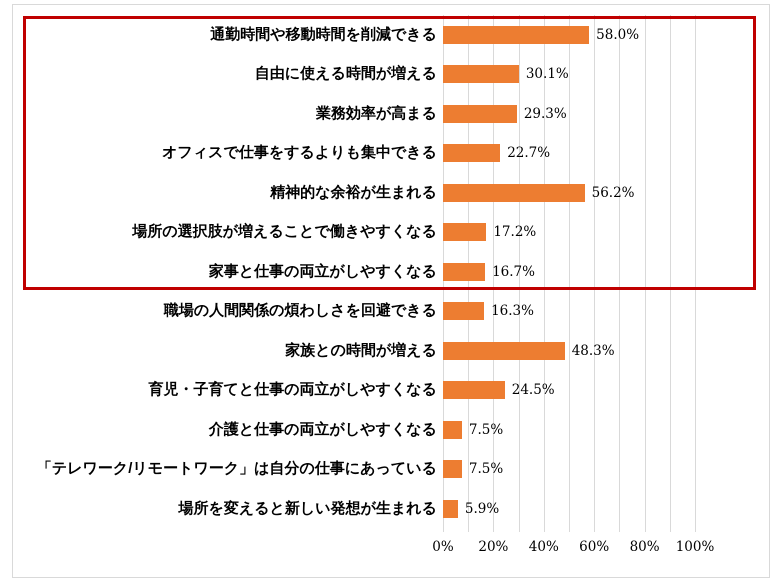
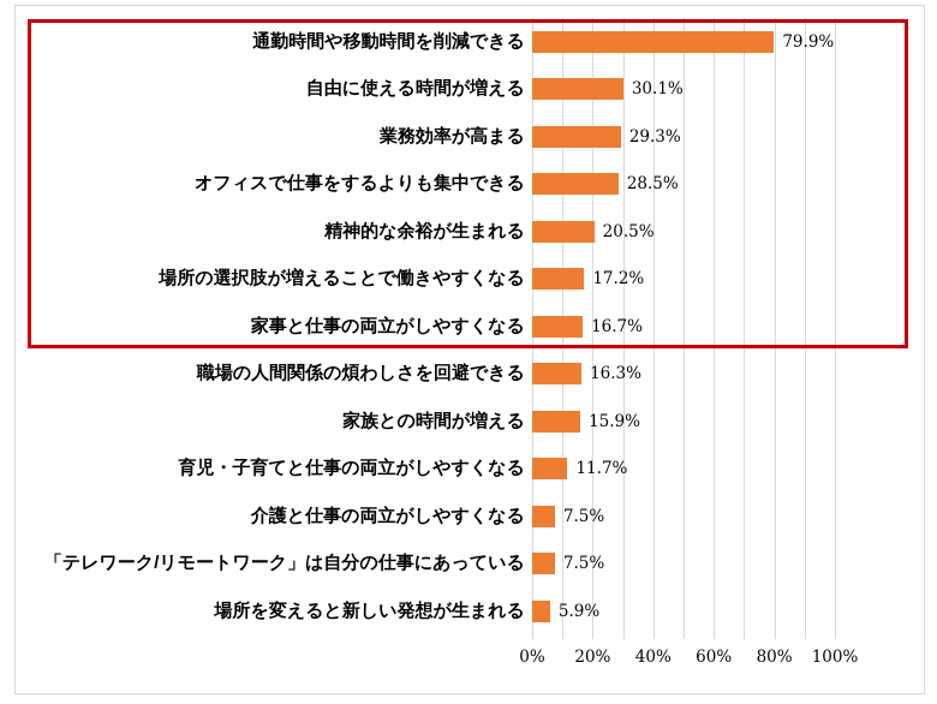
通勤時間や移動時間を削減できる: 58.0% -> 79.9%
オフィスで仕事をするよりも集中できる: 22.7% -> 28.5%
精神的な余裕が生まれる: 56.2% -> 20.5%
家族との時間が増える: 48.3% -> 15.9%
育児・子育てと仕事の両立がしやすくなる: 24.5% -> 11.7%
